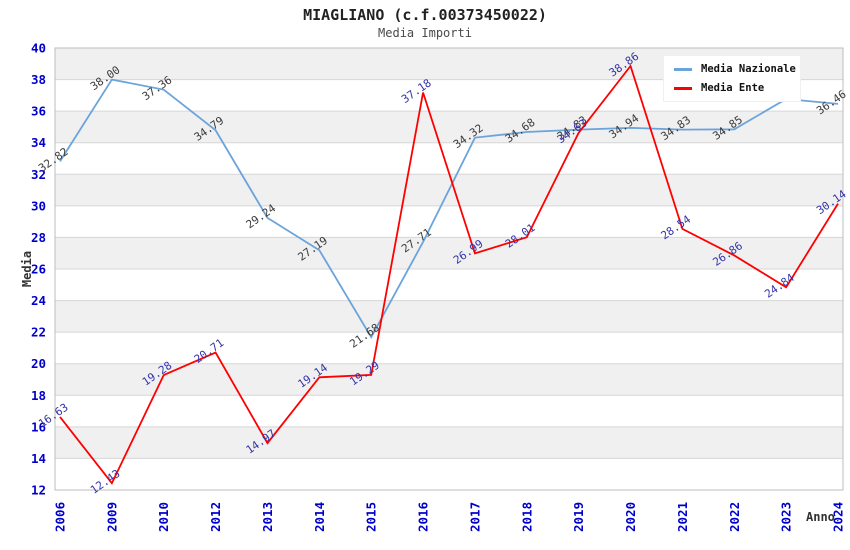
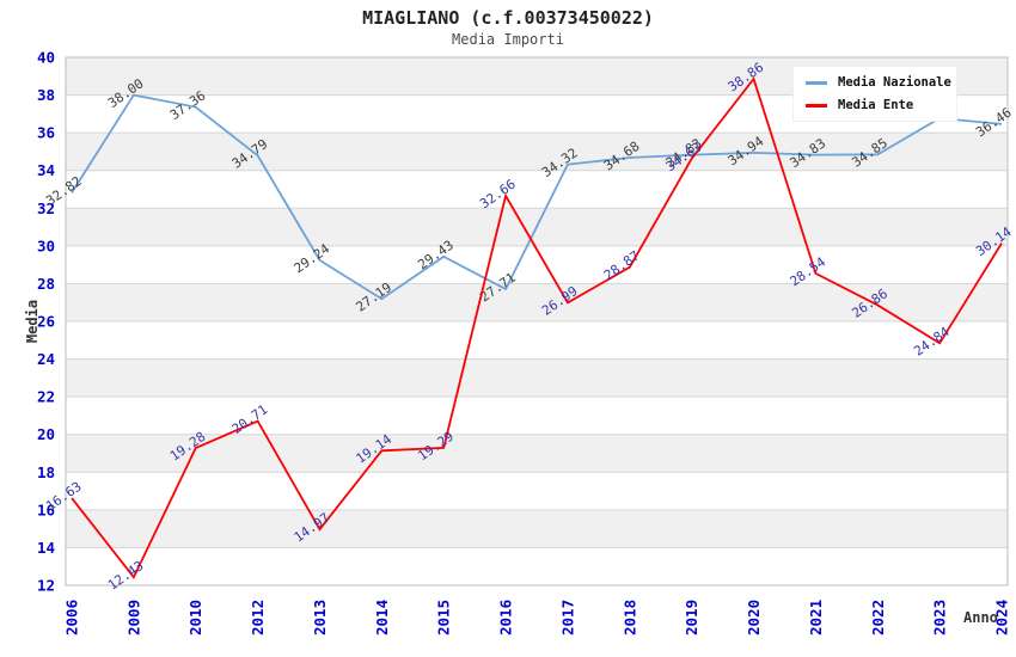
Media Nazionale/2015: 21.68 -> 29.43
Media Ente/2016: 37.18 -> 32.66
Media Ente/2018: 28.01 -> 28.87
